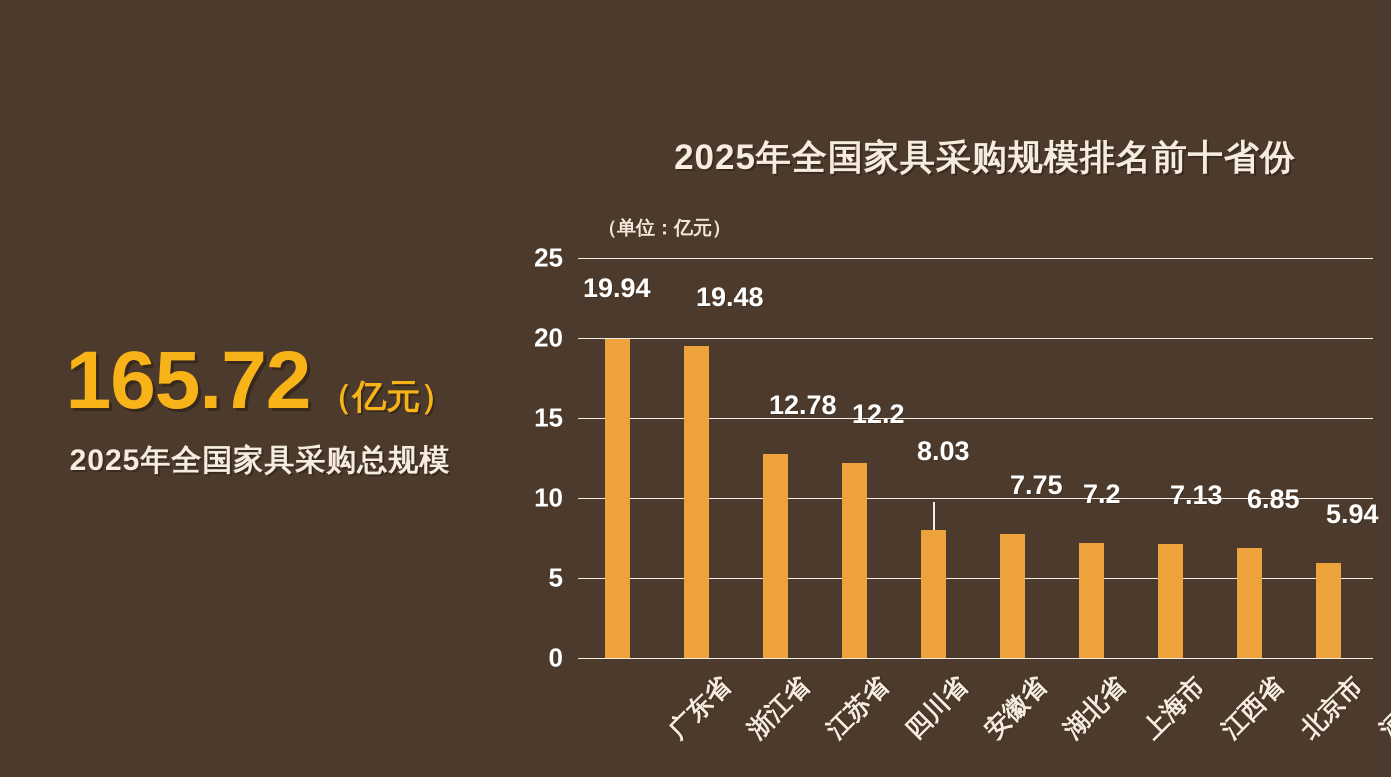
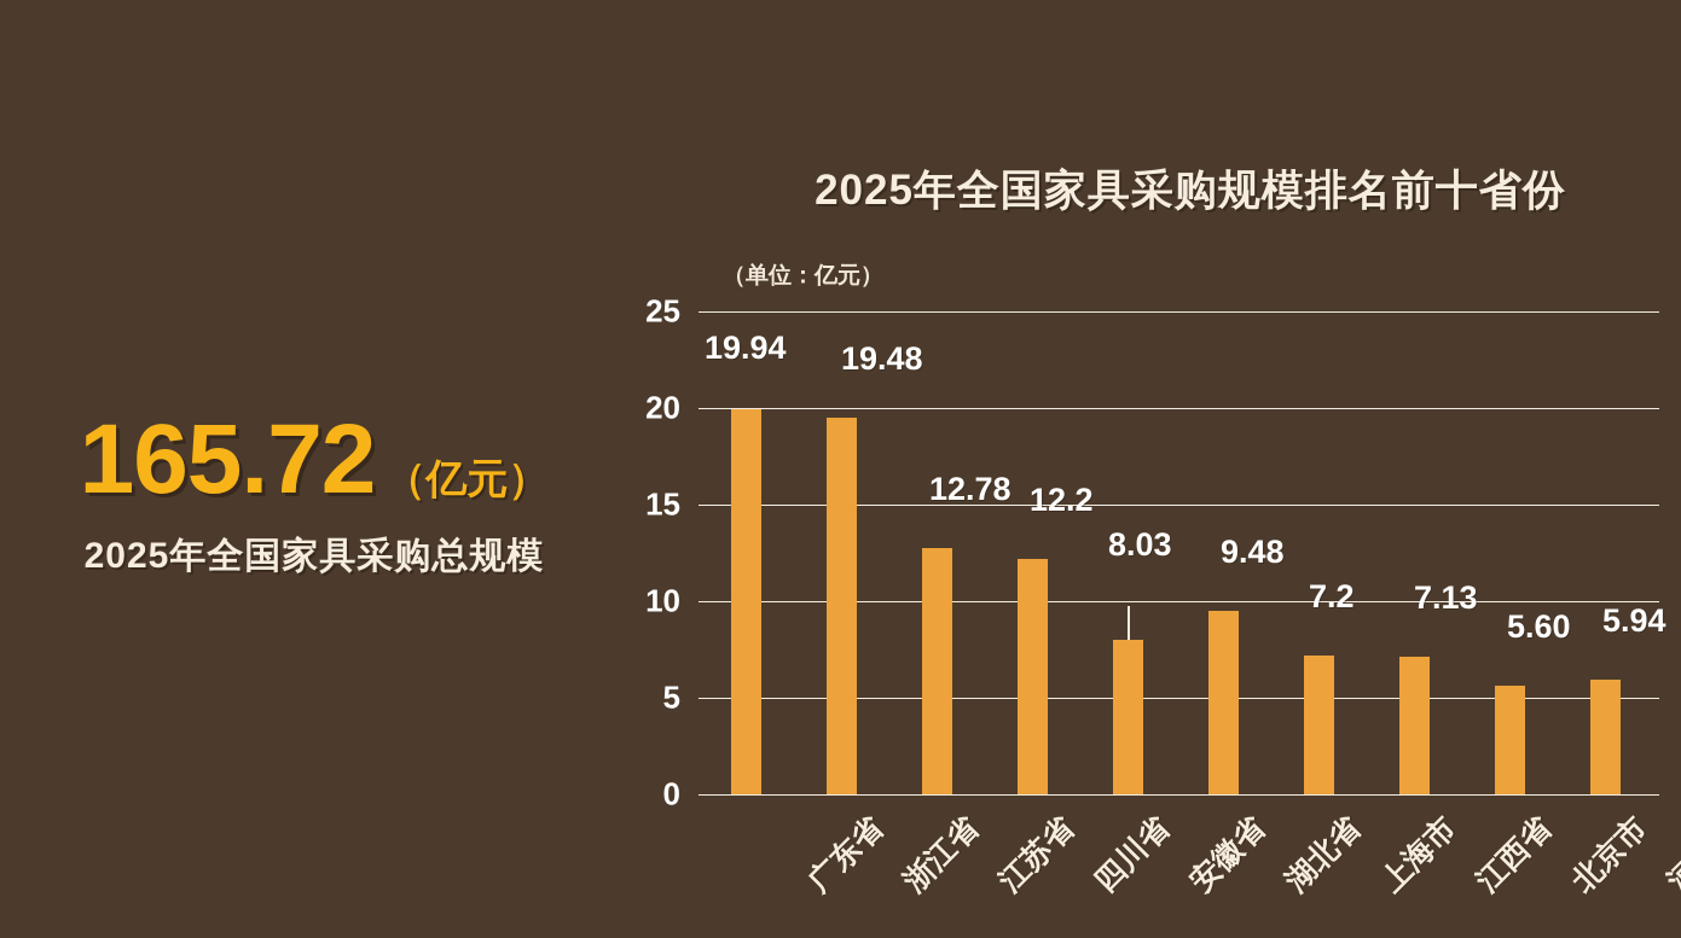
湖北省: 7.75 -> 9.48
北京市: 6.85 -> 5.60
